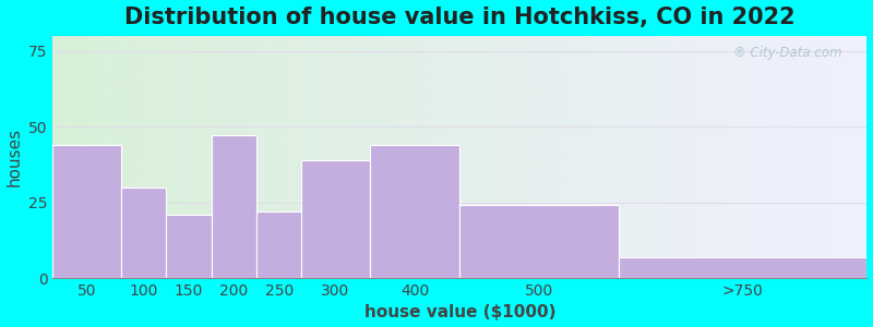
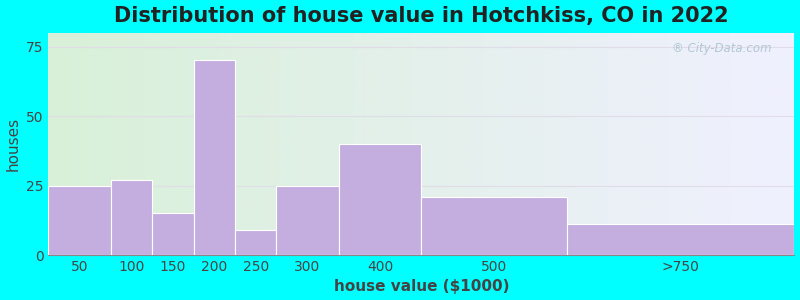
50: 44 -> 25
100: 30 -> 27
150: 21 -> 15
200: 47 -> 70
250: 22 -> 9
300: 39 -> 25
400: 44 -> 40
500: 24 -> 21
>750: 7 -> 11
